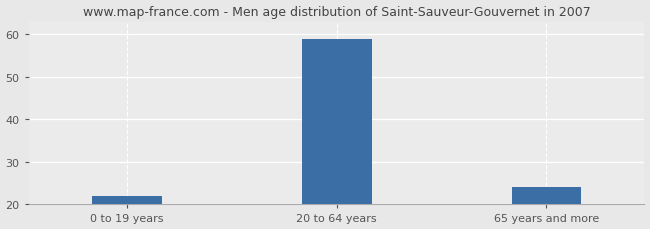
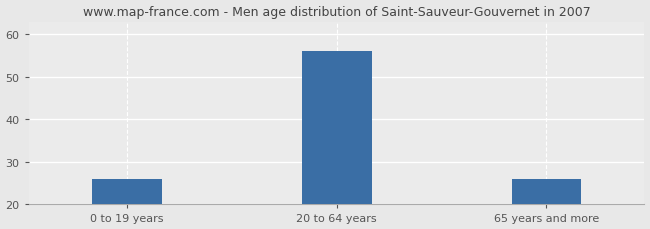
0 to 19 years: 22 -> 26
20 to 64 years: 59 -> 56
65 years and more: 24 -> 26
